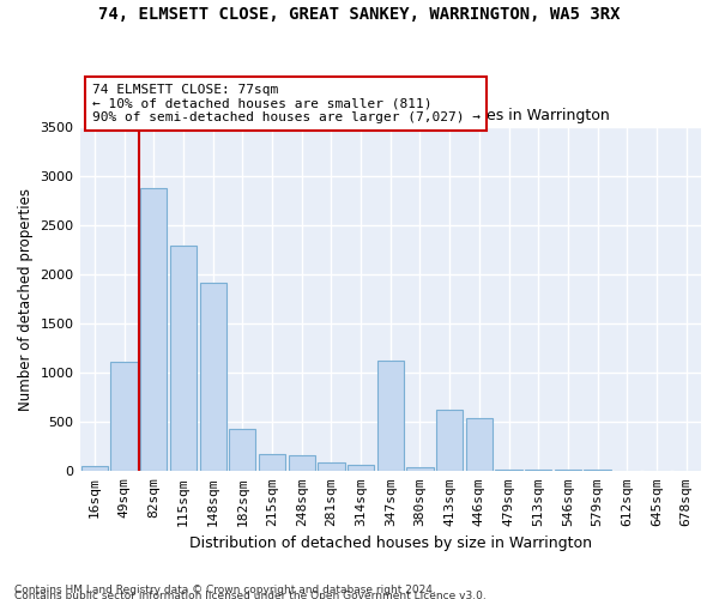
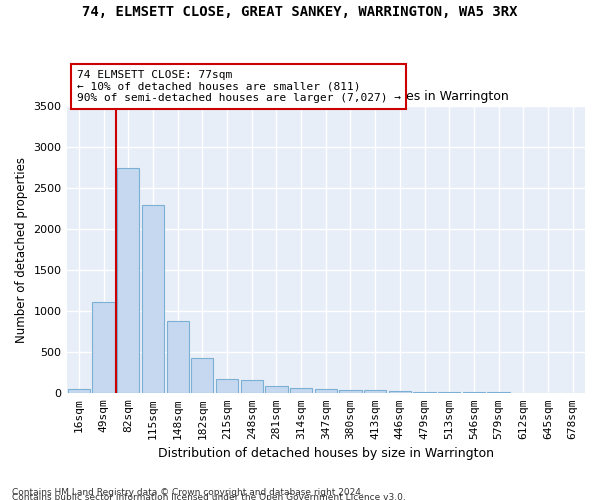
82sqm: 2880 -> 2750
148sqm: 1920 -> 880
347sqm: 1120 -> 50
413sqm: 620 -> 40
446sqm: 540 -> 30
